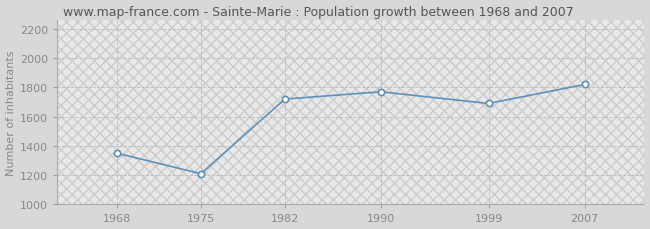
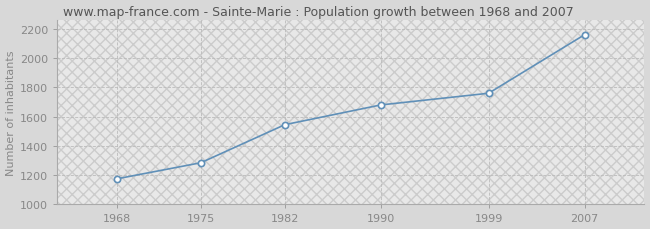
1968: 1350 -> 1180
1975: 1210 -> 1280
1982: 1720 -> 1540
1990: 1770 -> 1680
1999: 1690 -> 1760
2007: 1820 -> 2160
